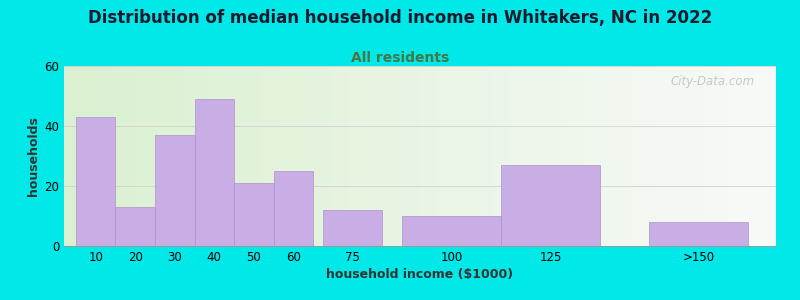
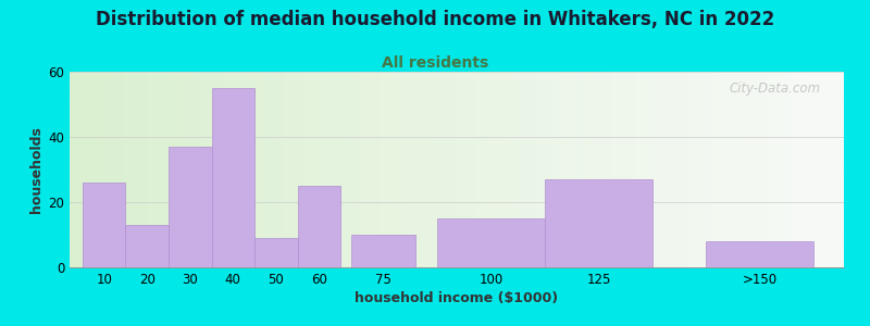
10: 43 -> 26
40: 49 -> 55
50: 21 -> 9
75: 12 -> 10
100: 10 -> 15
